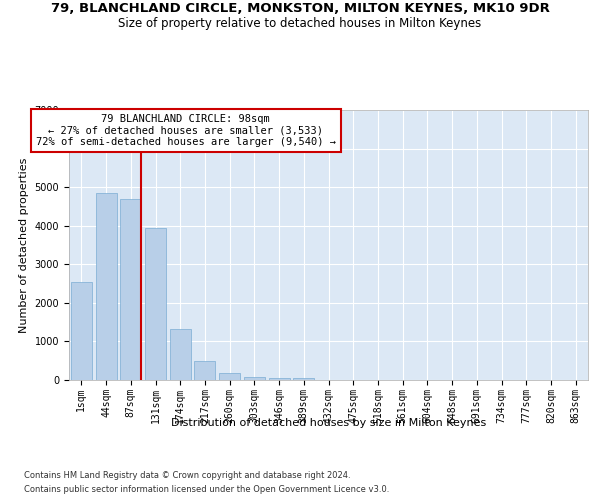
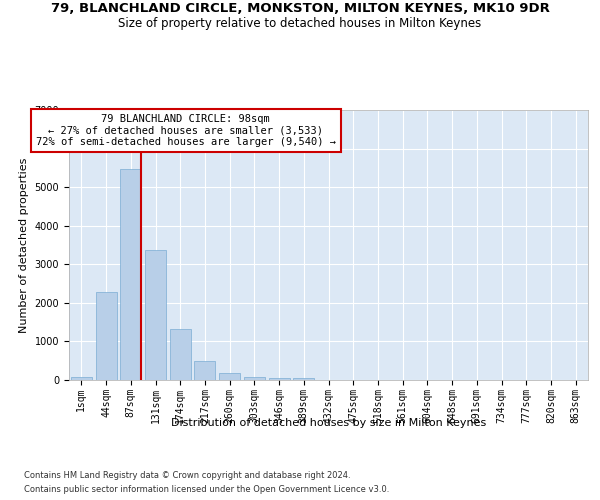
1sqm: 2550 -> 80
44sqm: 4850 -> 2270
87sqm: 4700 -> 5470
131sqm: 3950 -> 3380
